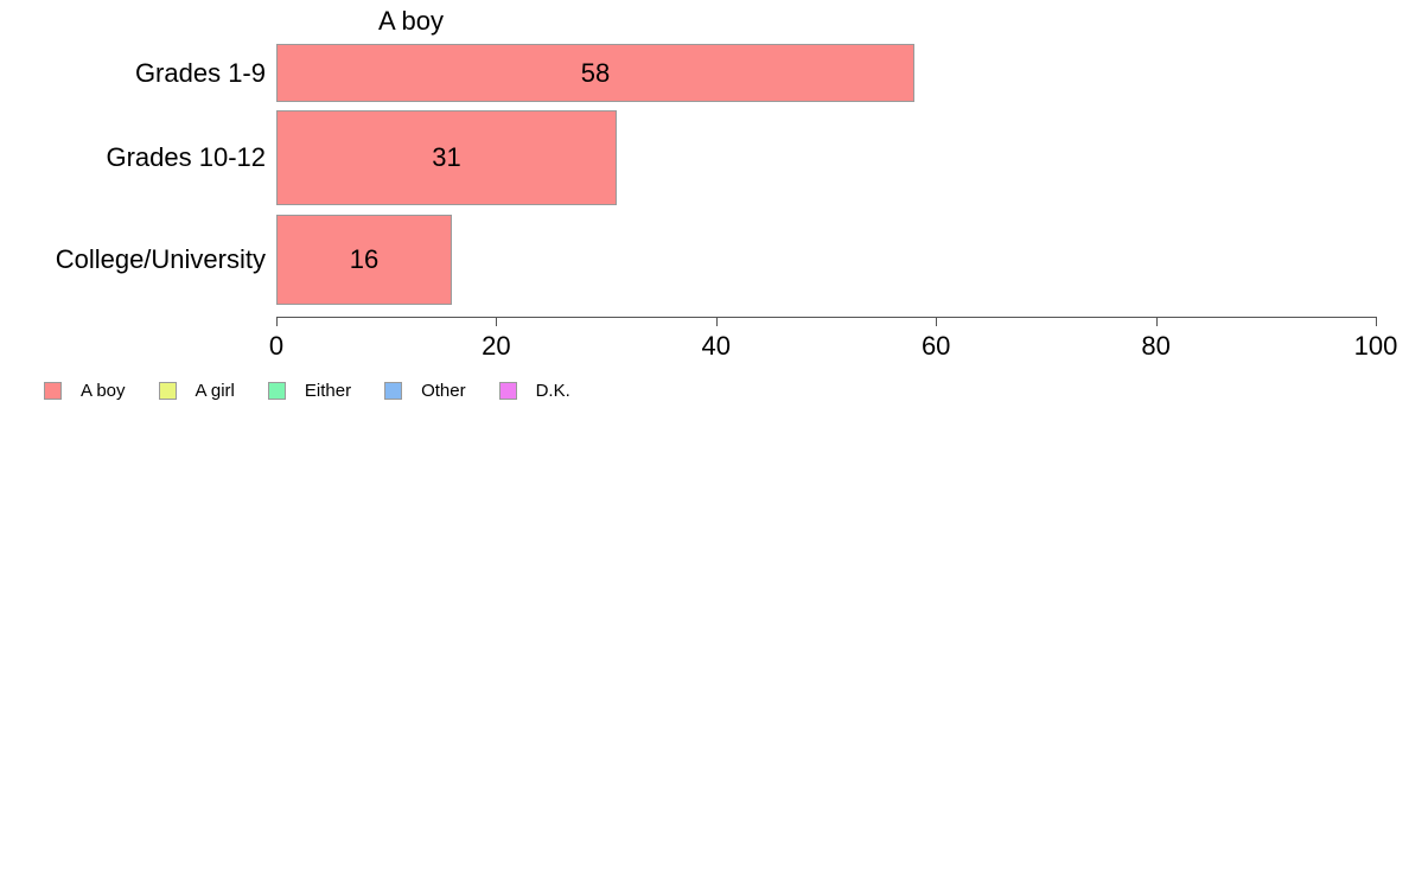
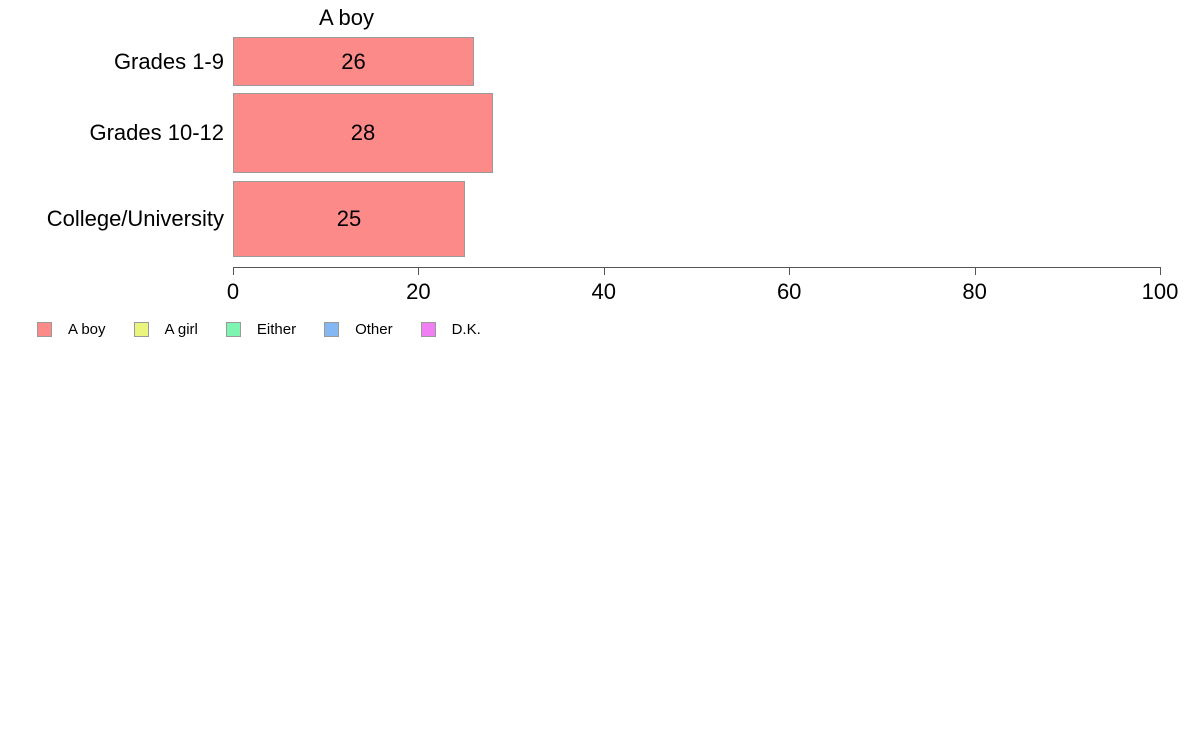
Grades 1-9: 58 -> 26
Grades 10-12: 31 -> 28
College/University: 16 -> 25
